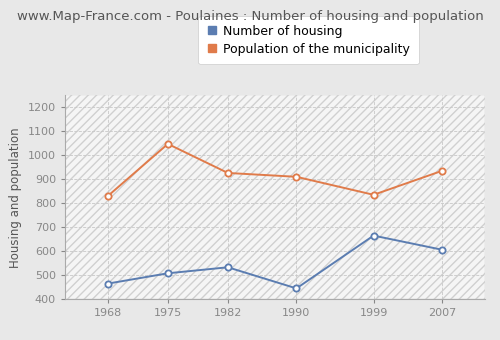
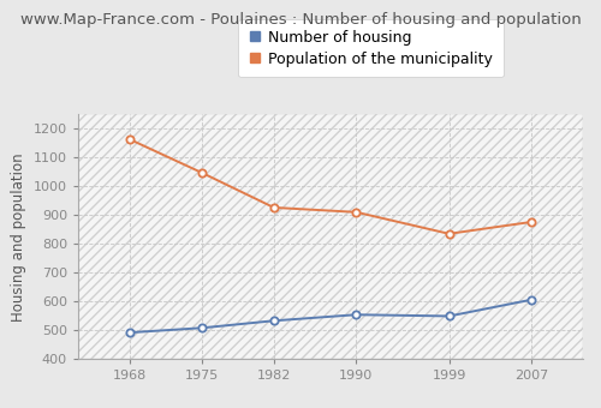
Number of housing/1968: 465 -> 492
Population of the municipality/1968: 830 -> 1163
Number of housing/1990: 445 -> 554
Number of housing/1999: 665 -> 549
Population of the municipality/2007: 935 -> 876
